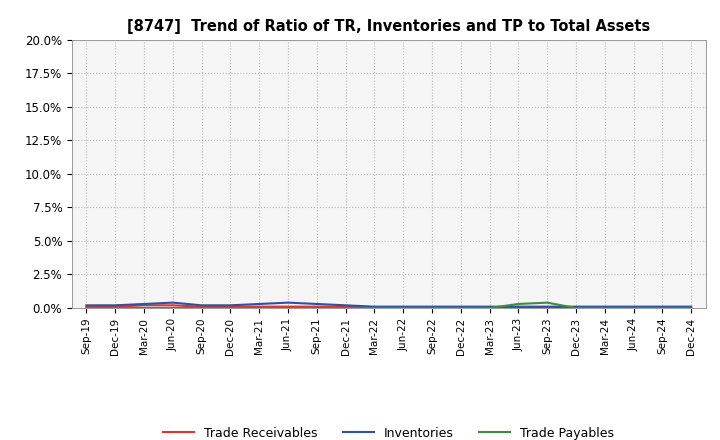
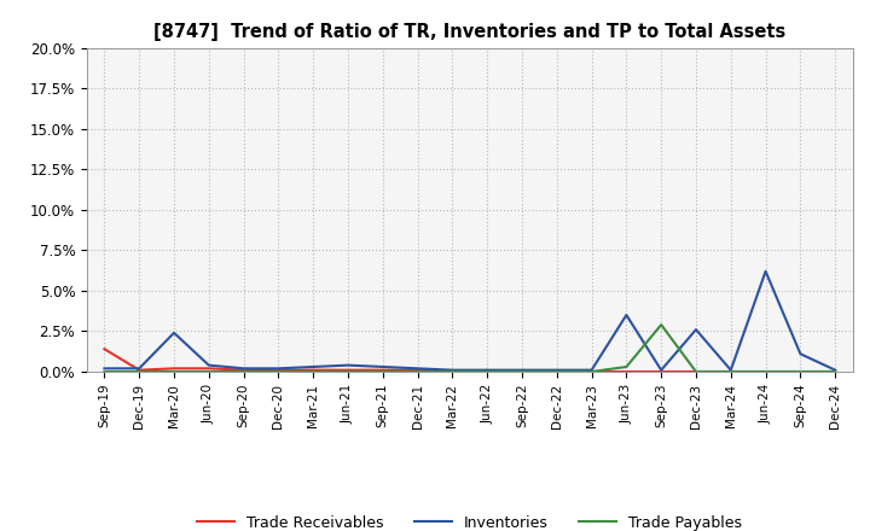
Trade Receivables/Sep-19: 0.1% -> 1.4%
Inventories/Mar-20: 0.3% -> 2.4%
Inventories/Jun-23: 0.1% -> 3.5%
Trade Payables/Sep-23: 0.4% -> 2.9%
Inventories/Dec-23: 0.1% -> 2.6%
Inventories/Jun-24: 0.1% -> 6.2%
Inventories/Sep-24: 0.1% -> 1.1%
